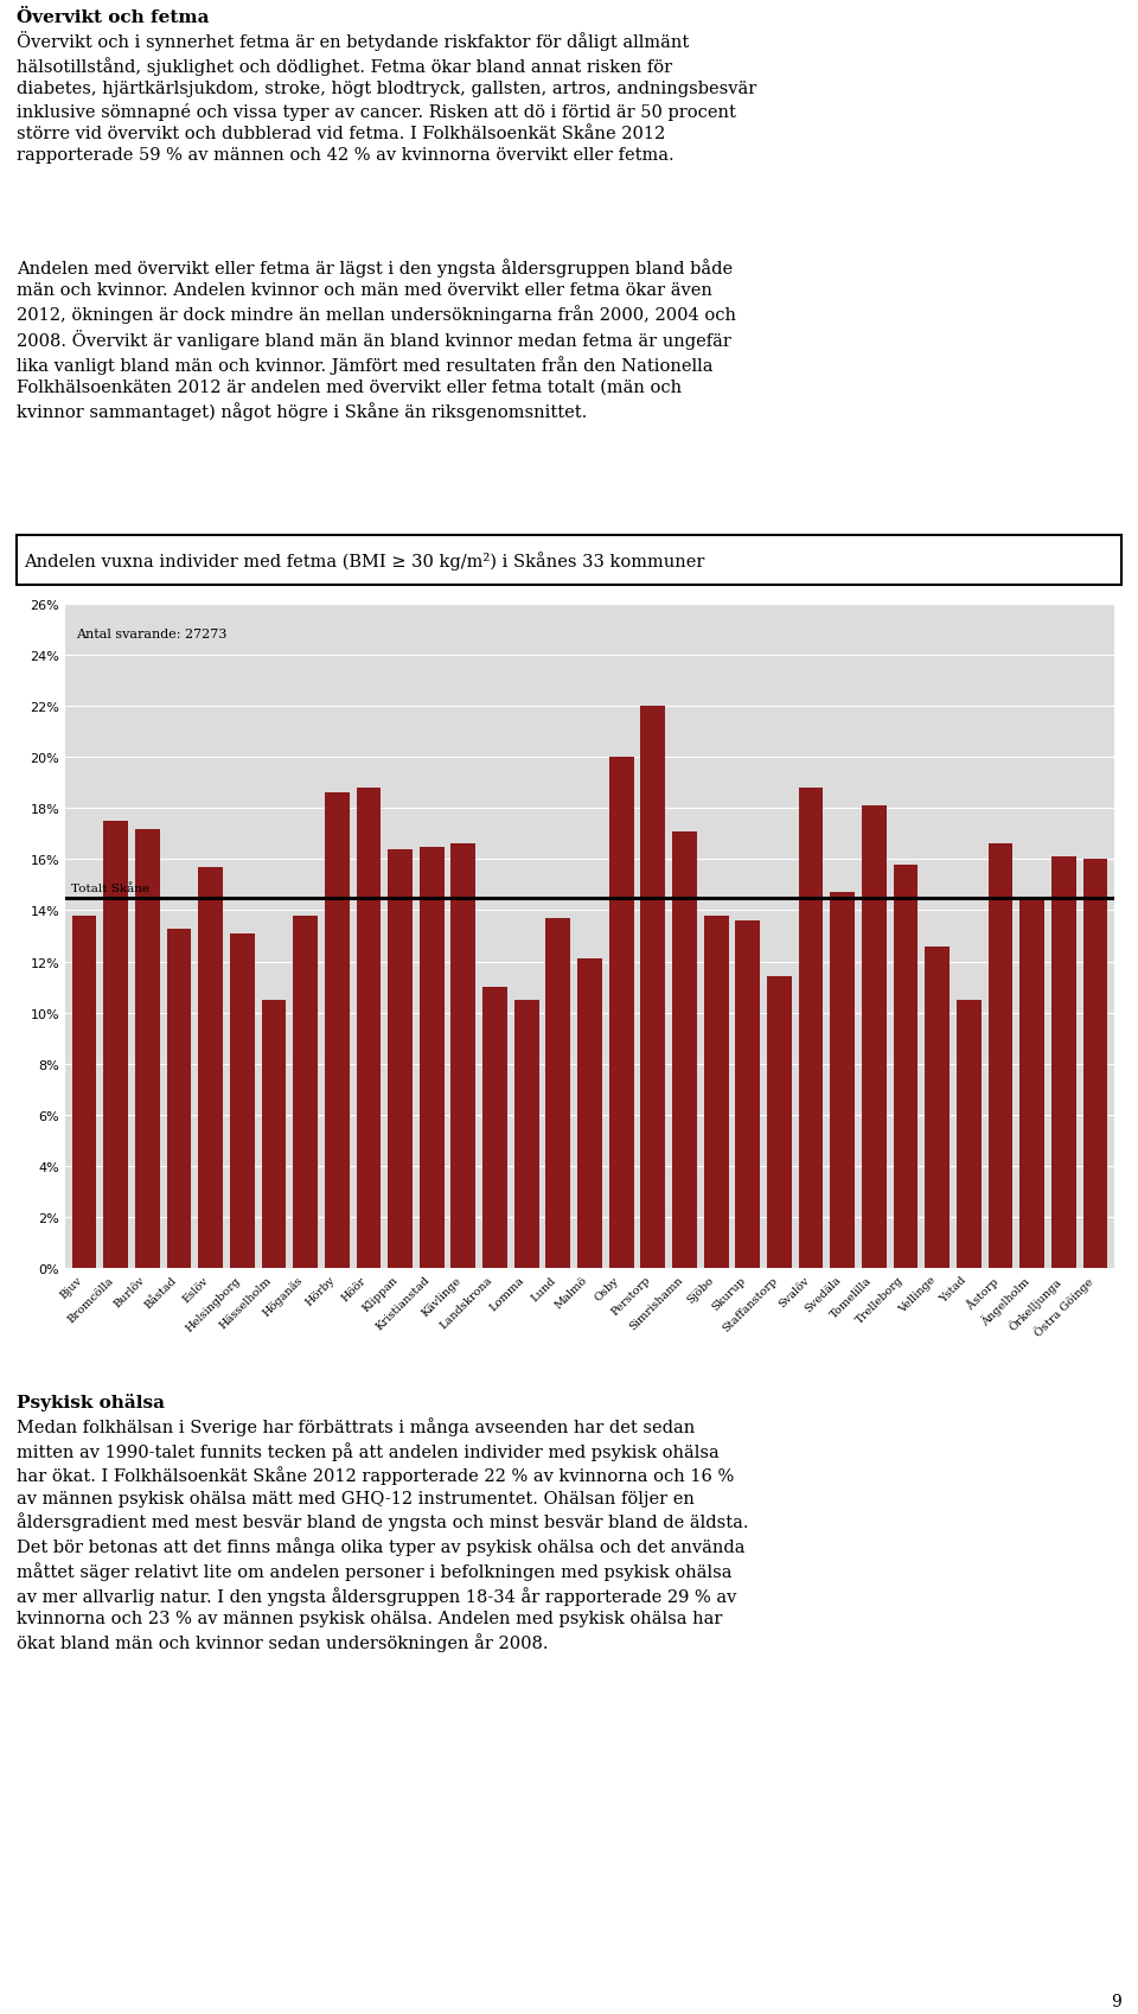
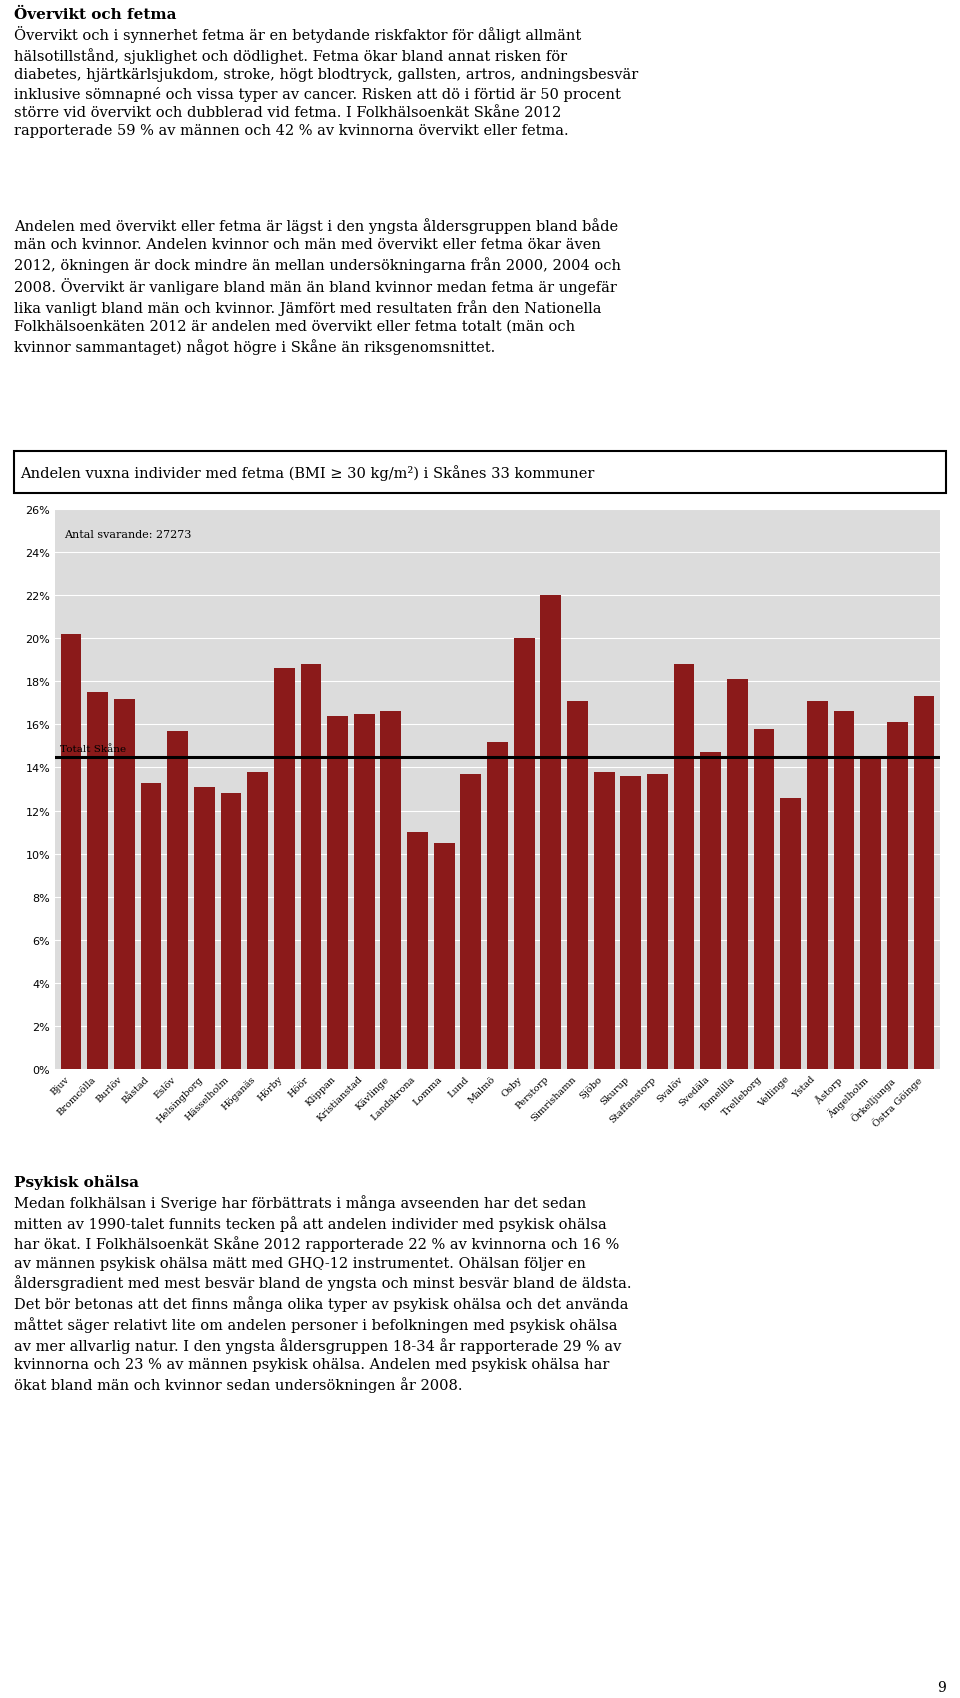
Bjuv: 13.8% -> 20.2%
Hässelholm: 10.5% -> 12.8%
Malmö: 12.1% -> 15.2%
Staffanstorp: 11.4% -> 13.7%
Ystad: 10.5% -> 17.1%
Östra Göinge: 16.0% -> 17.3%
